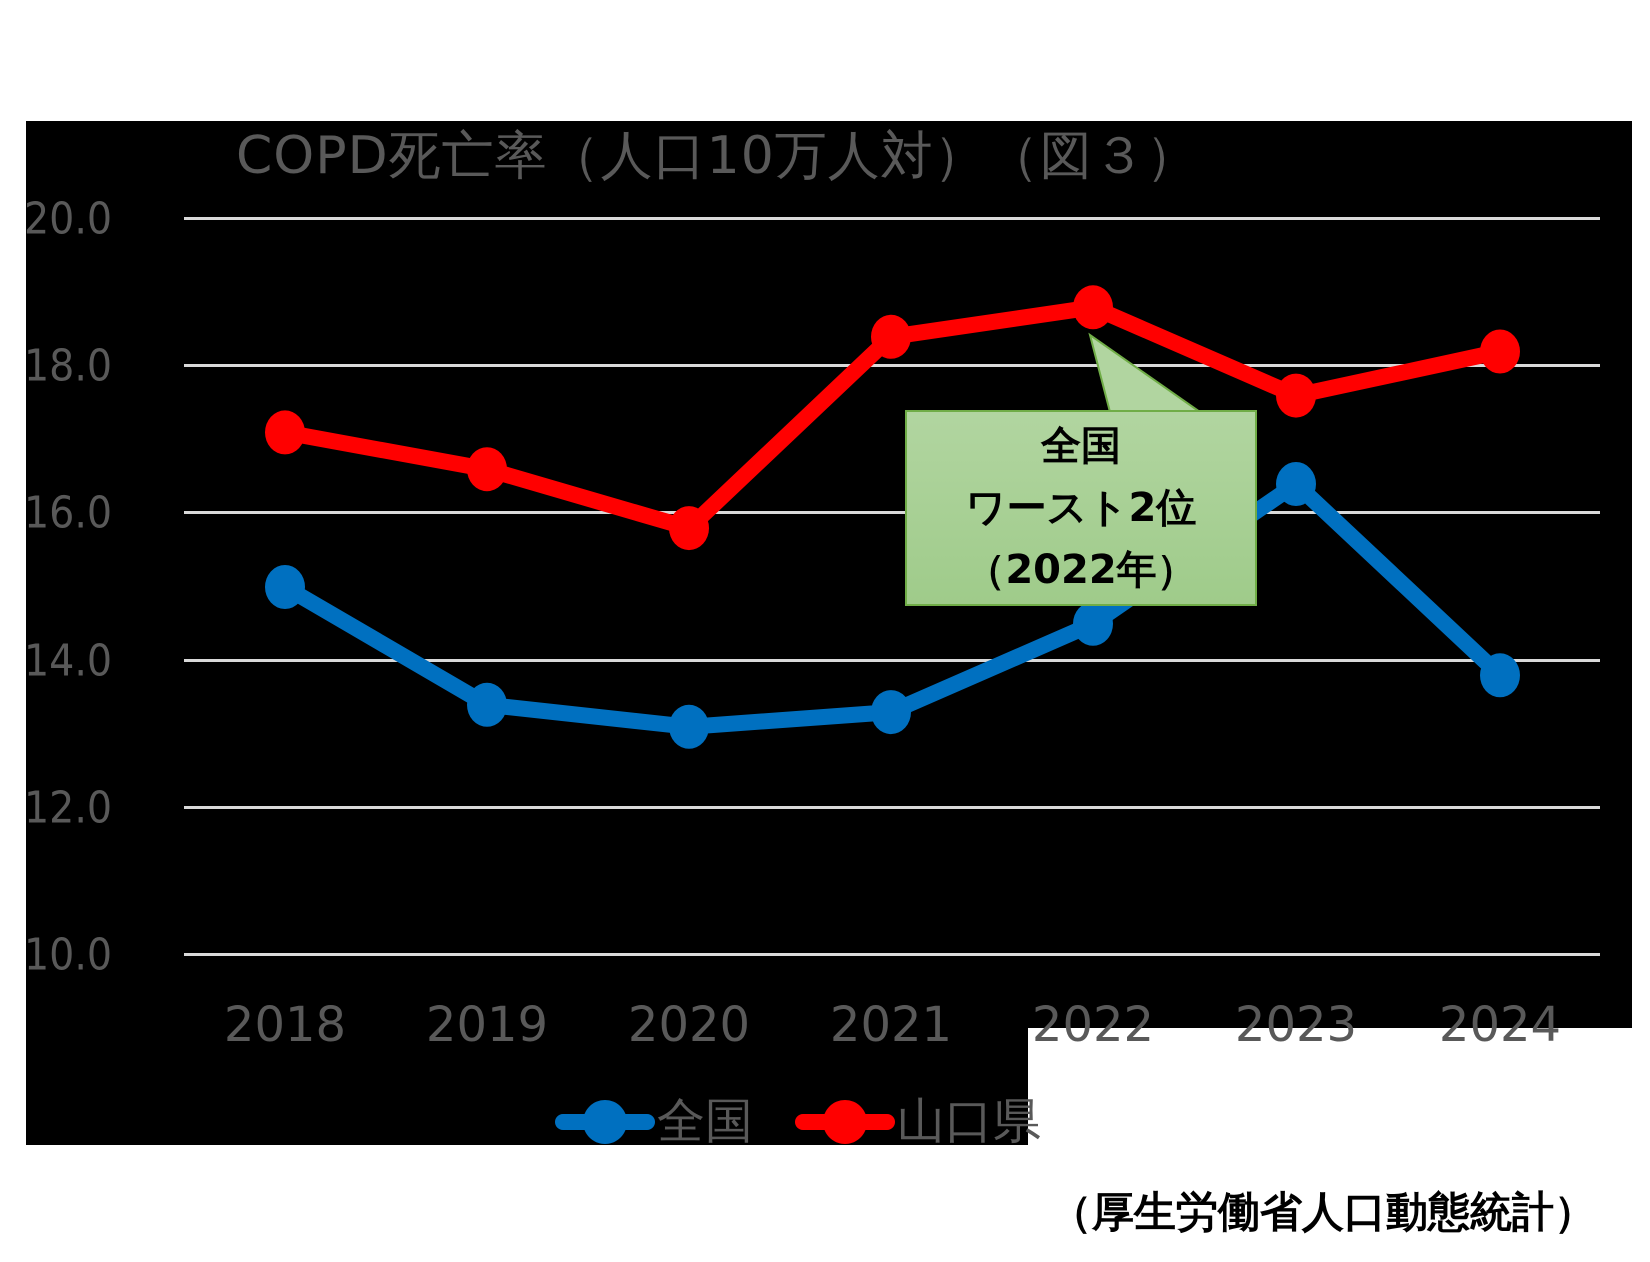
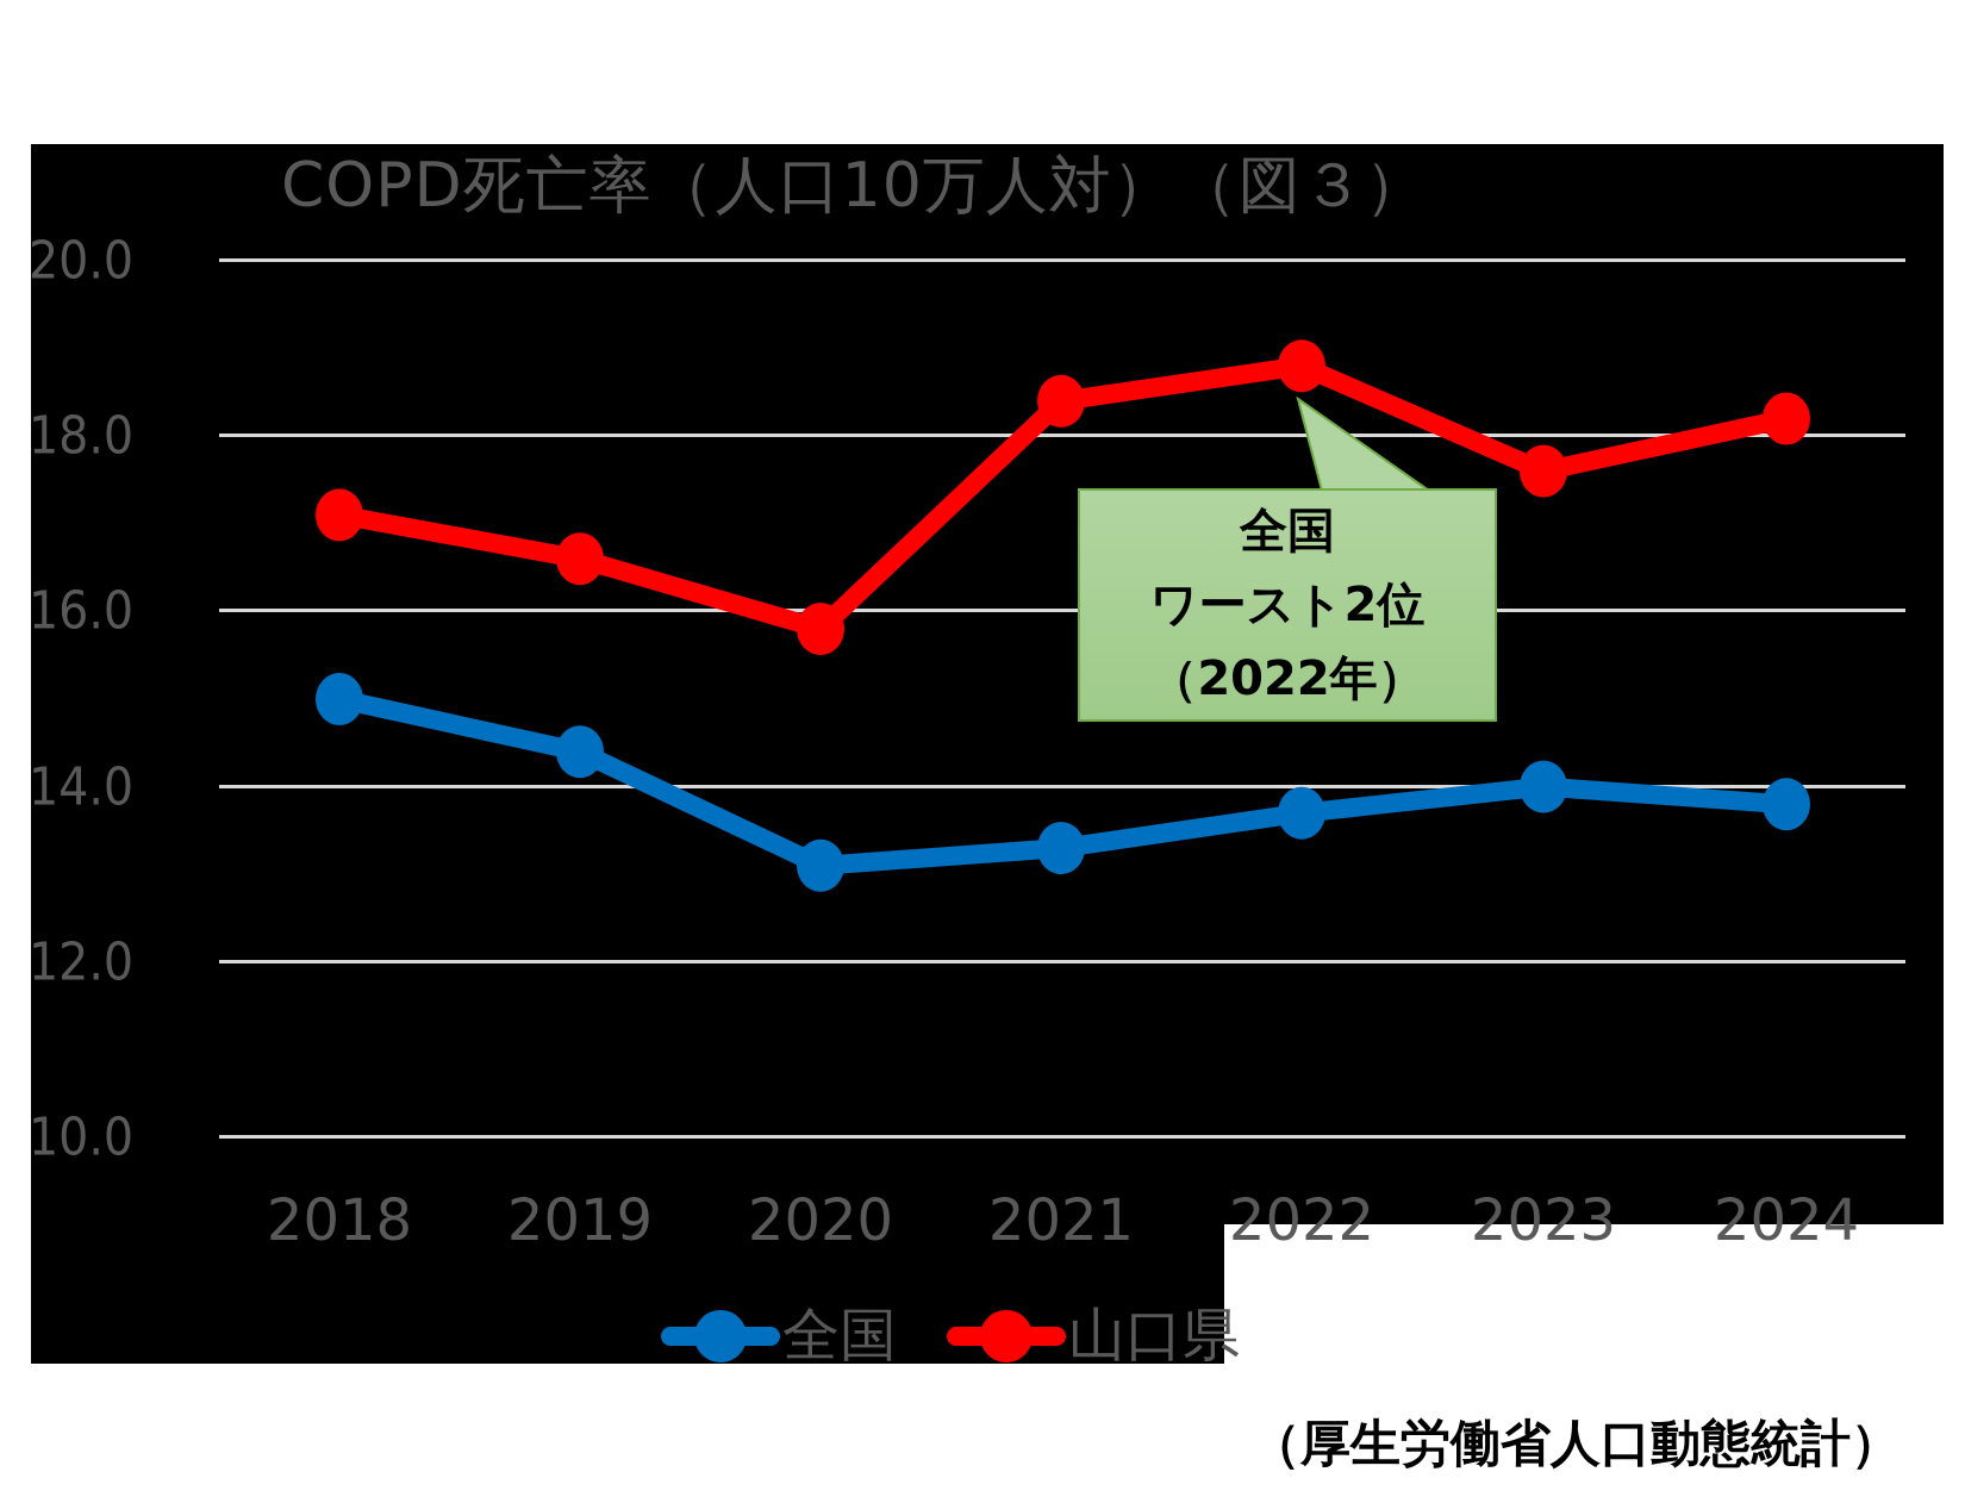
全国/2019: 13.4 -> 14.4
全国/2022: 14.5 -> 13.7
全国/2023: 16.4 -> 14.0
